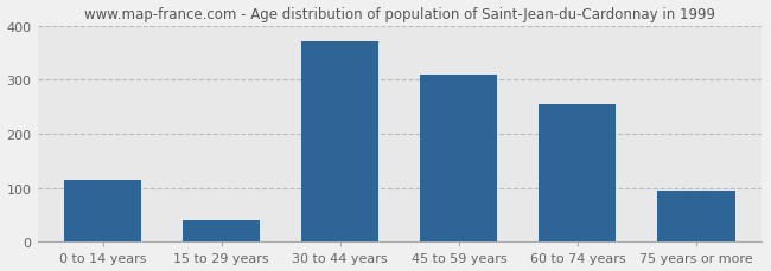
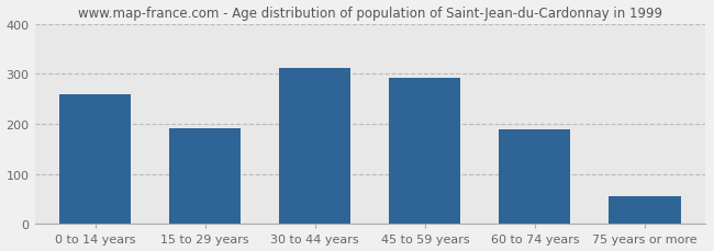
0 to 14 years: 115 -> 260
15 to 29 years: 40 -> 192
30 to 44 years: 370 -> 312
45 to 59 years: 310 -> 291
60 to 74 years: 255 -> 190
75 years or more: 95 -> 55
